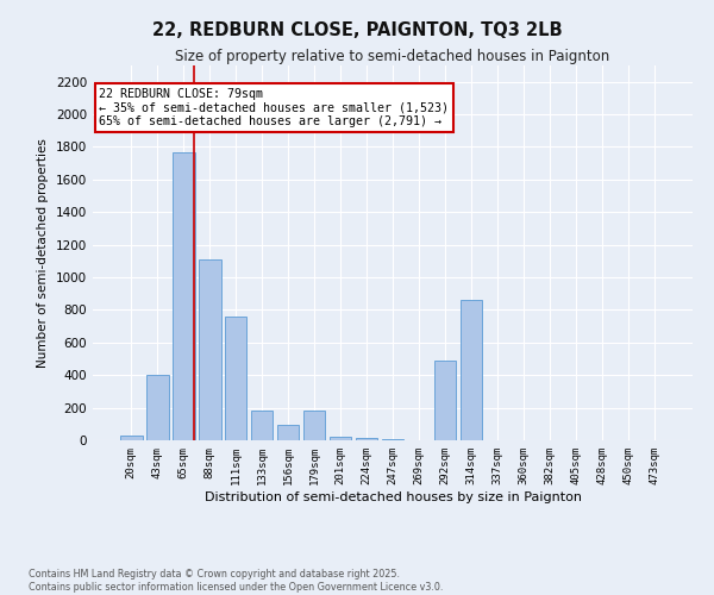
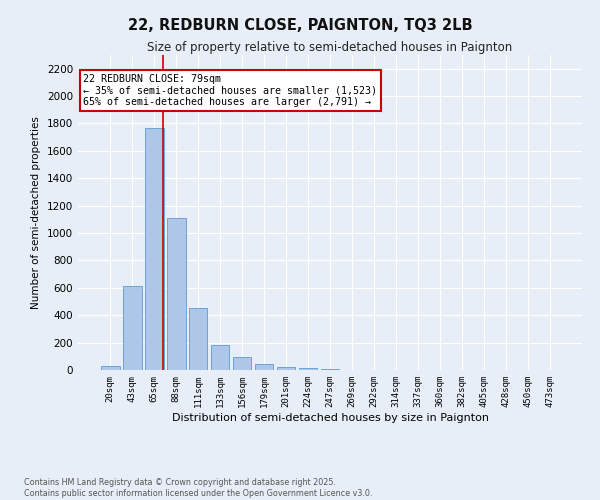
43sqm: 400 -> 620
111sqm: 760 -> 450
179sqm: 180 -> 40
292sqm: 490 -> 0
314sqm: 860 -> 0
